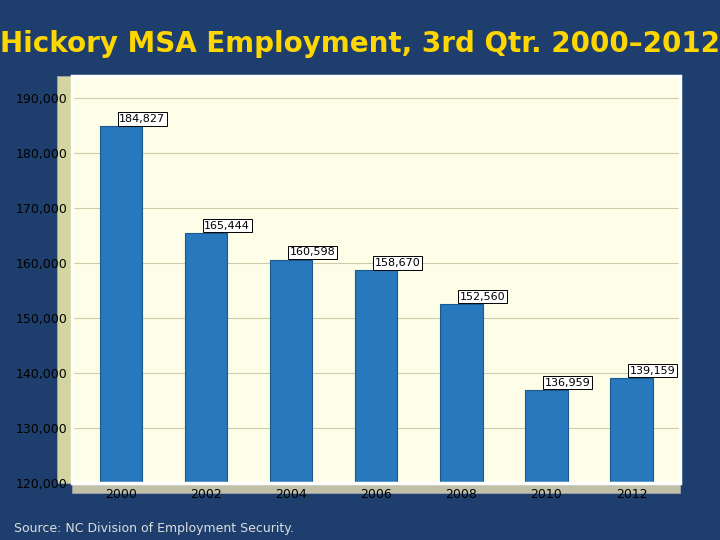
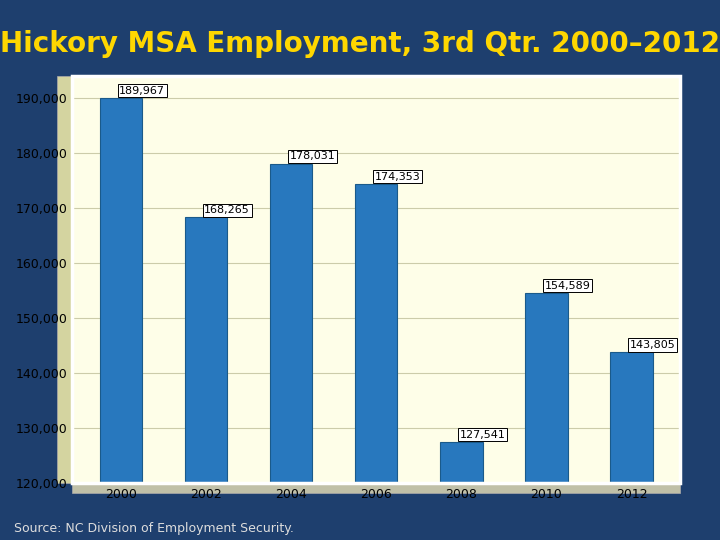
2000: 184,827 -> 189,967
2002: 165,444 -> 168,265
2004: 160,598 -> 178,031
2006: 158,670 -> 174,353
2008: 152,560 -> 127,541
2010: 136,959 -> 154,589
2012: 139,159 -> 143,805
